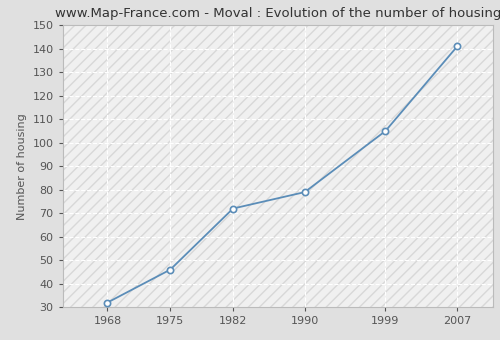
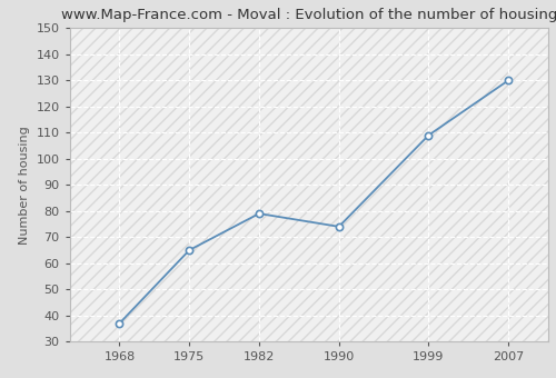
1968: 32 -> 37
1975: 46 -> 65
1982: 72 -> 79
1990: 79 -> 74
1999: 105 -> 109
2007: 141 -> 130
